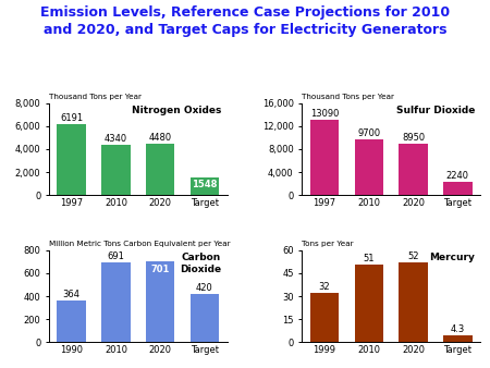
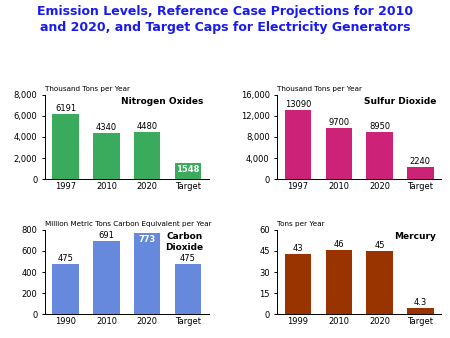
Million Metric Tons Carbon Equivalent per Year/1990: 364 -> 475
Million Metric Tons Carbon Equivalent per Year/2020: 701 -> 773
Million Metric Tons Carbon Equivalent per Year/Target: 420 -> 475
Tons per Year/1999: 32 -> 43
Tons per Year/2010: 51 -> 46
Tons per Year/2020: 52 -> 45
